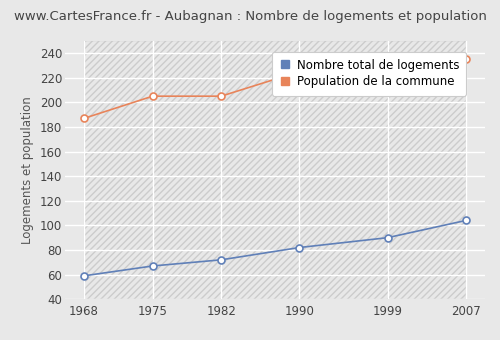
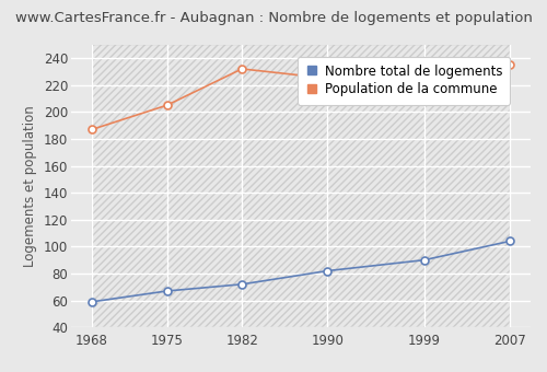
Population de la commune/1982: 205 -> 232
